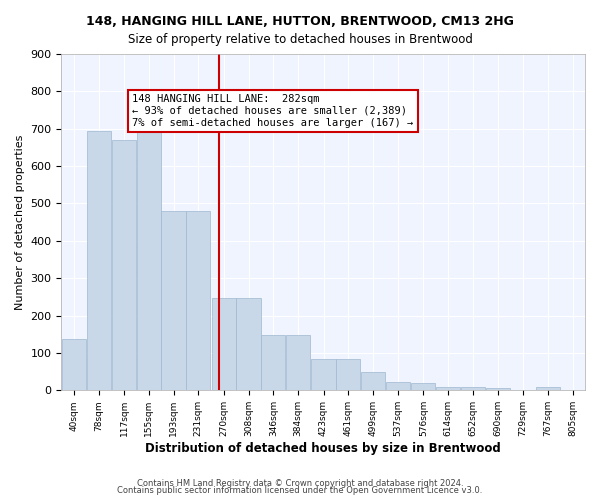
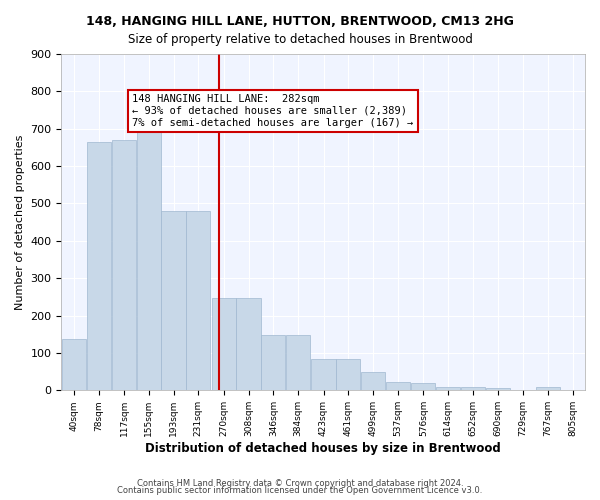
78sqm: 695 -> 665
